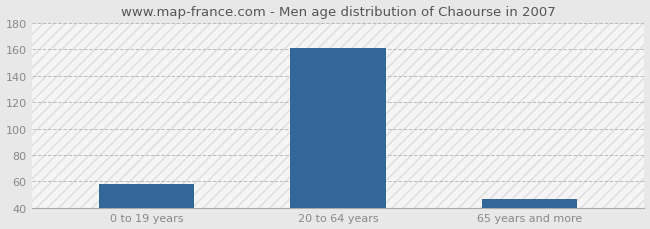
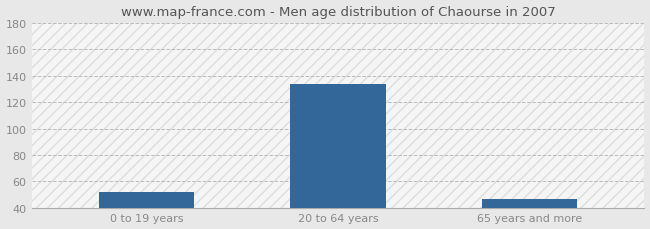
0 to 19 years: 58 -> 52
20 to 64 years: 161 -> 134
